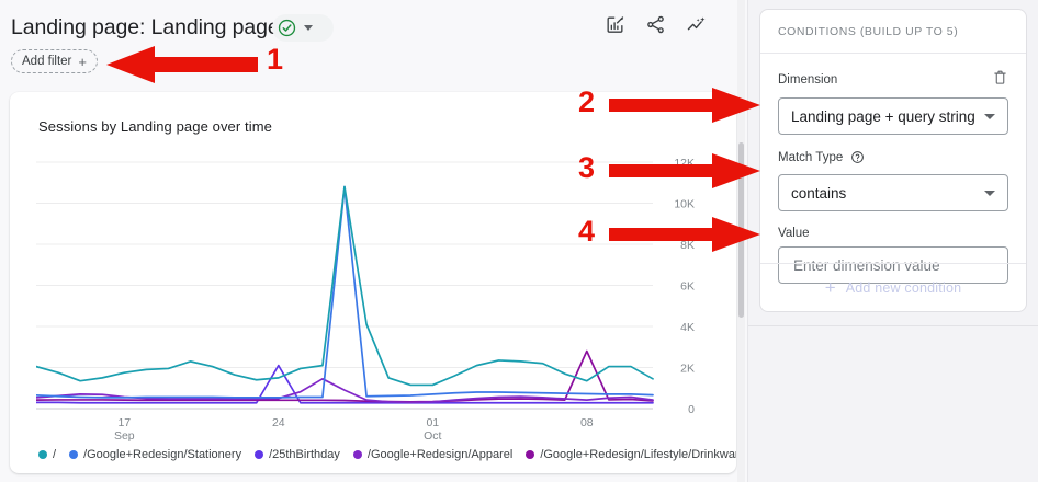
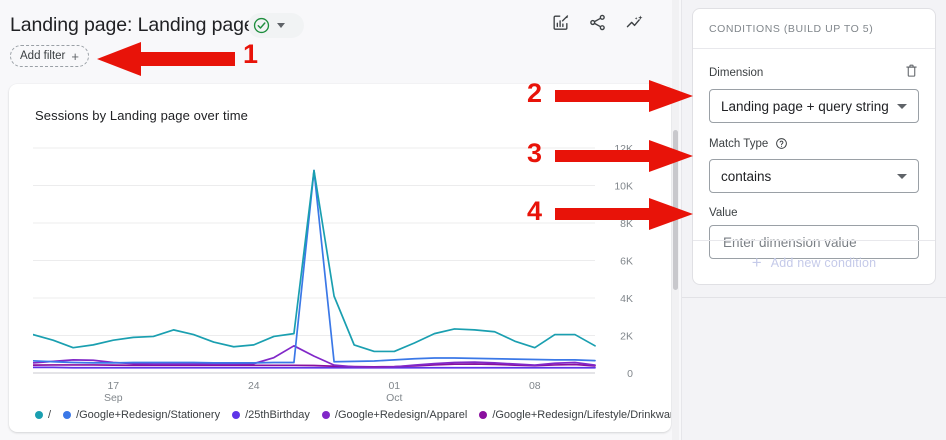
/25thBirthday/Sep 24: 2.1K -> 0.3K
/Google+Redesign/Lifestyle/Drinkware/Oct 08: 2.8K -> 0.4K
